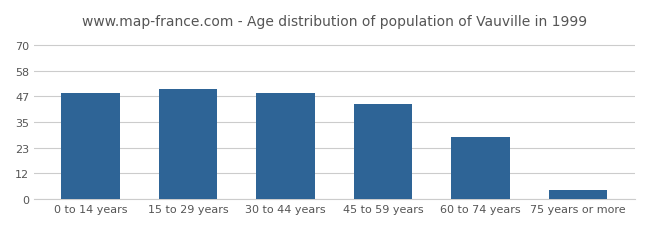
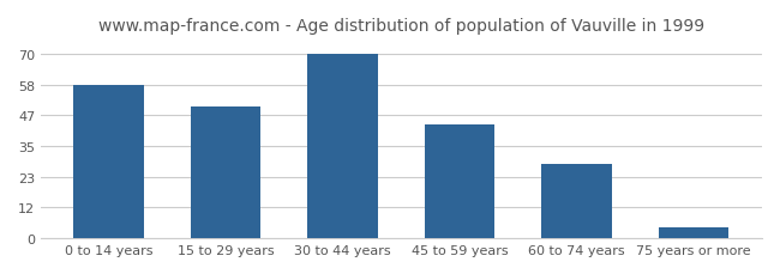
0 to 14 years: 48 -> 58
30 to 44 years: 48 -> 70
